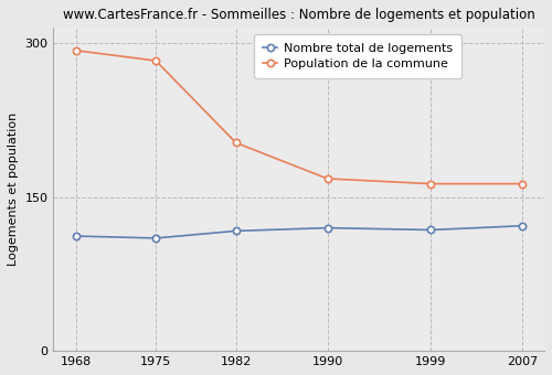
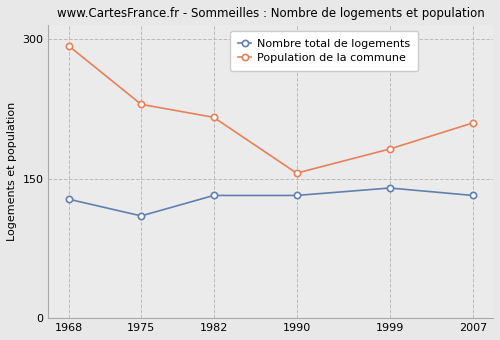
Nombre total de logements/1968: 112 -> 128
Population de la commune/1975: 283 -> 230
Nombre total de logements/1982: 117 -> 132
Population de la commune/1982: 203 -> 216
Nombre total de logements/1990: 120 -> 132
Population de la commune/1990: 168 -> 156
Nombre total de logements/1999: 118 -> 140
Population de la commune/1999: 163 -> 182
Nombre total de logements/2007: 122 -> 132
Population de la commune/2007: 163 -> 210
